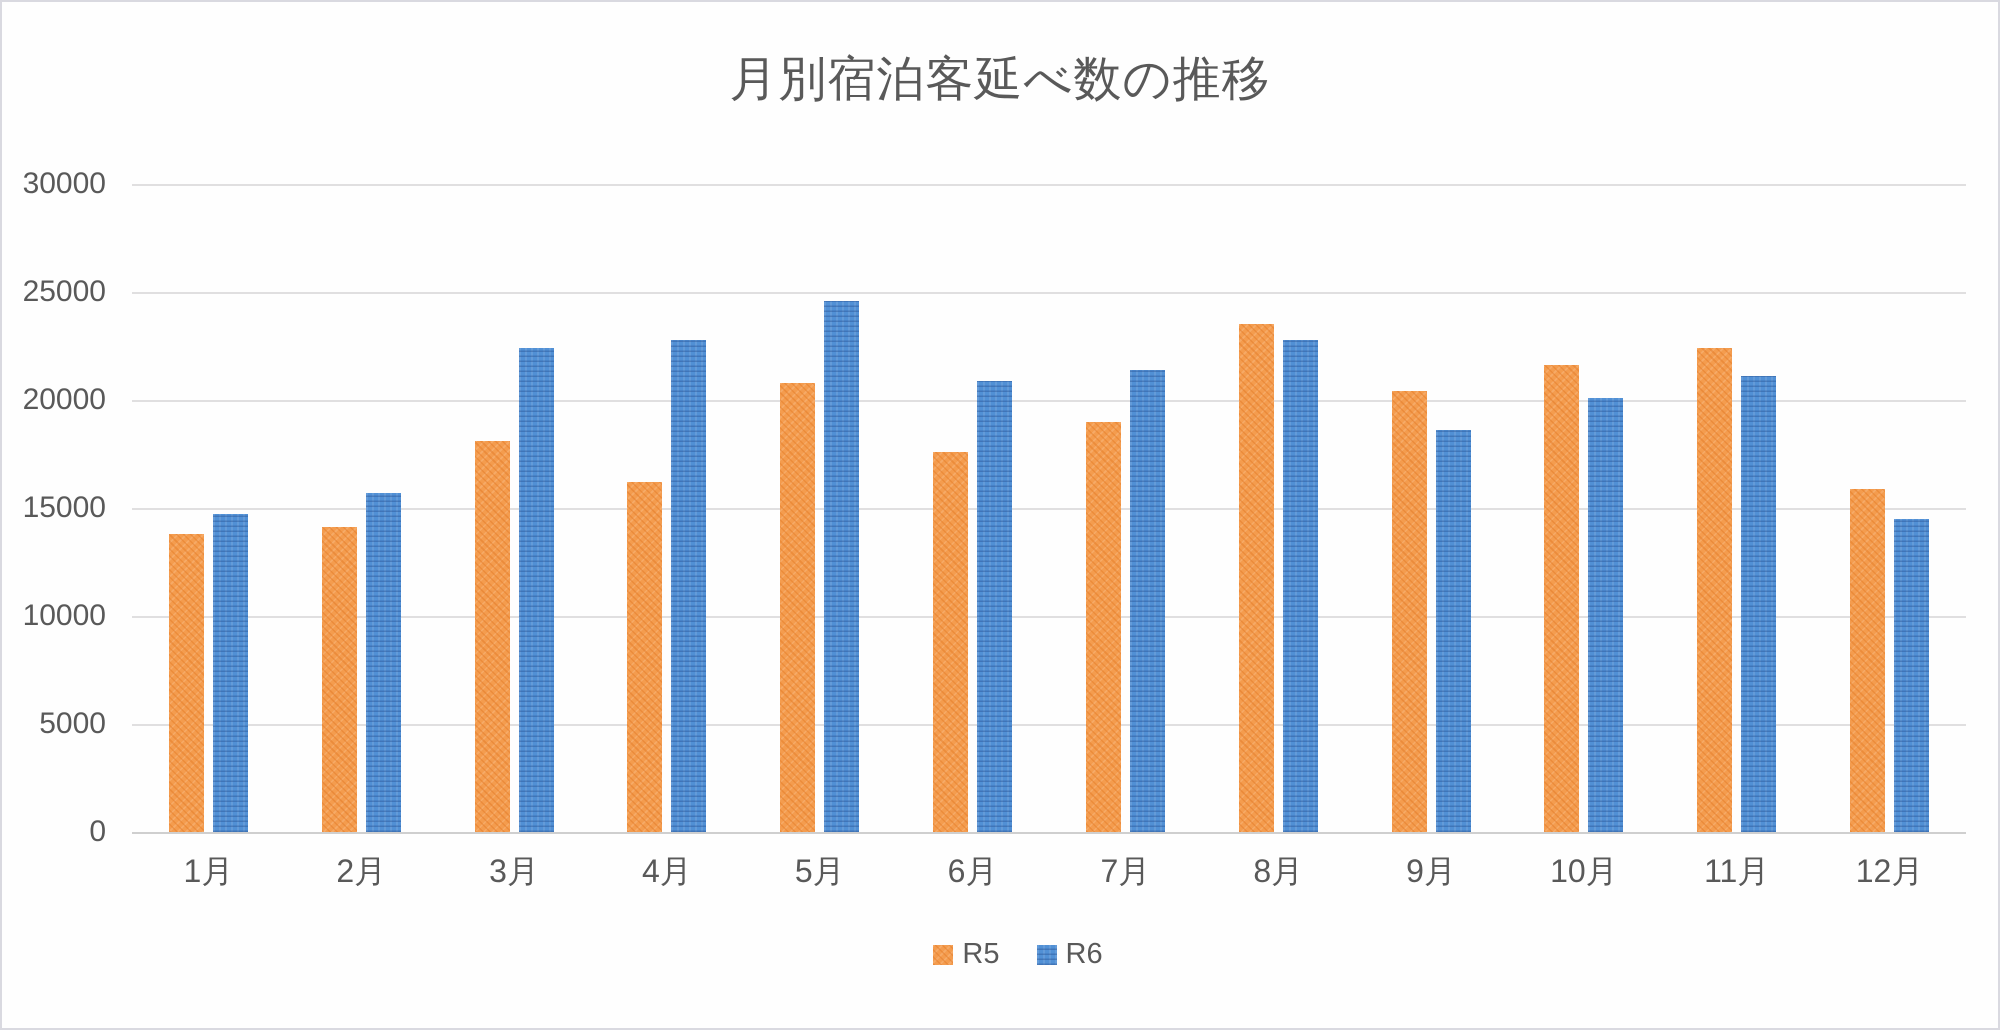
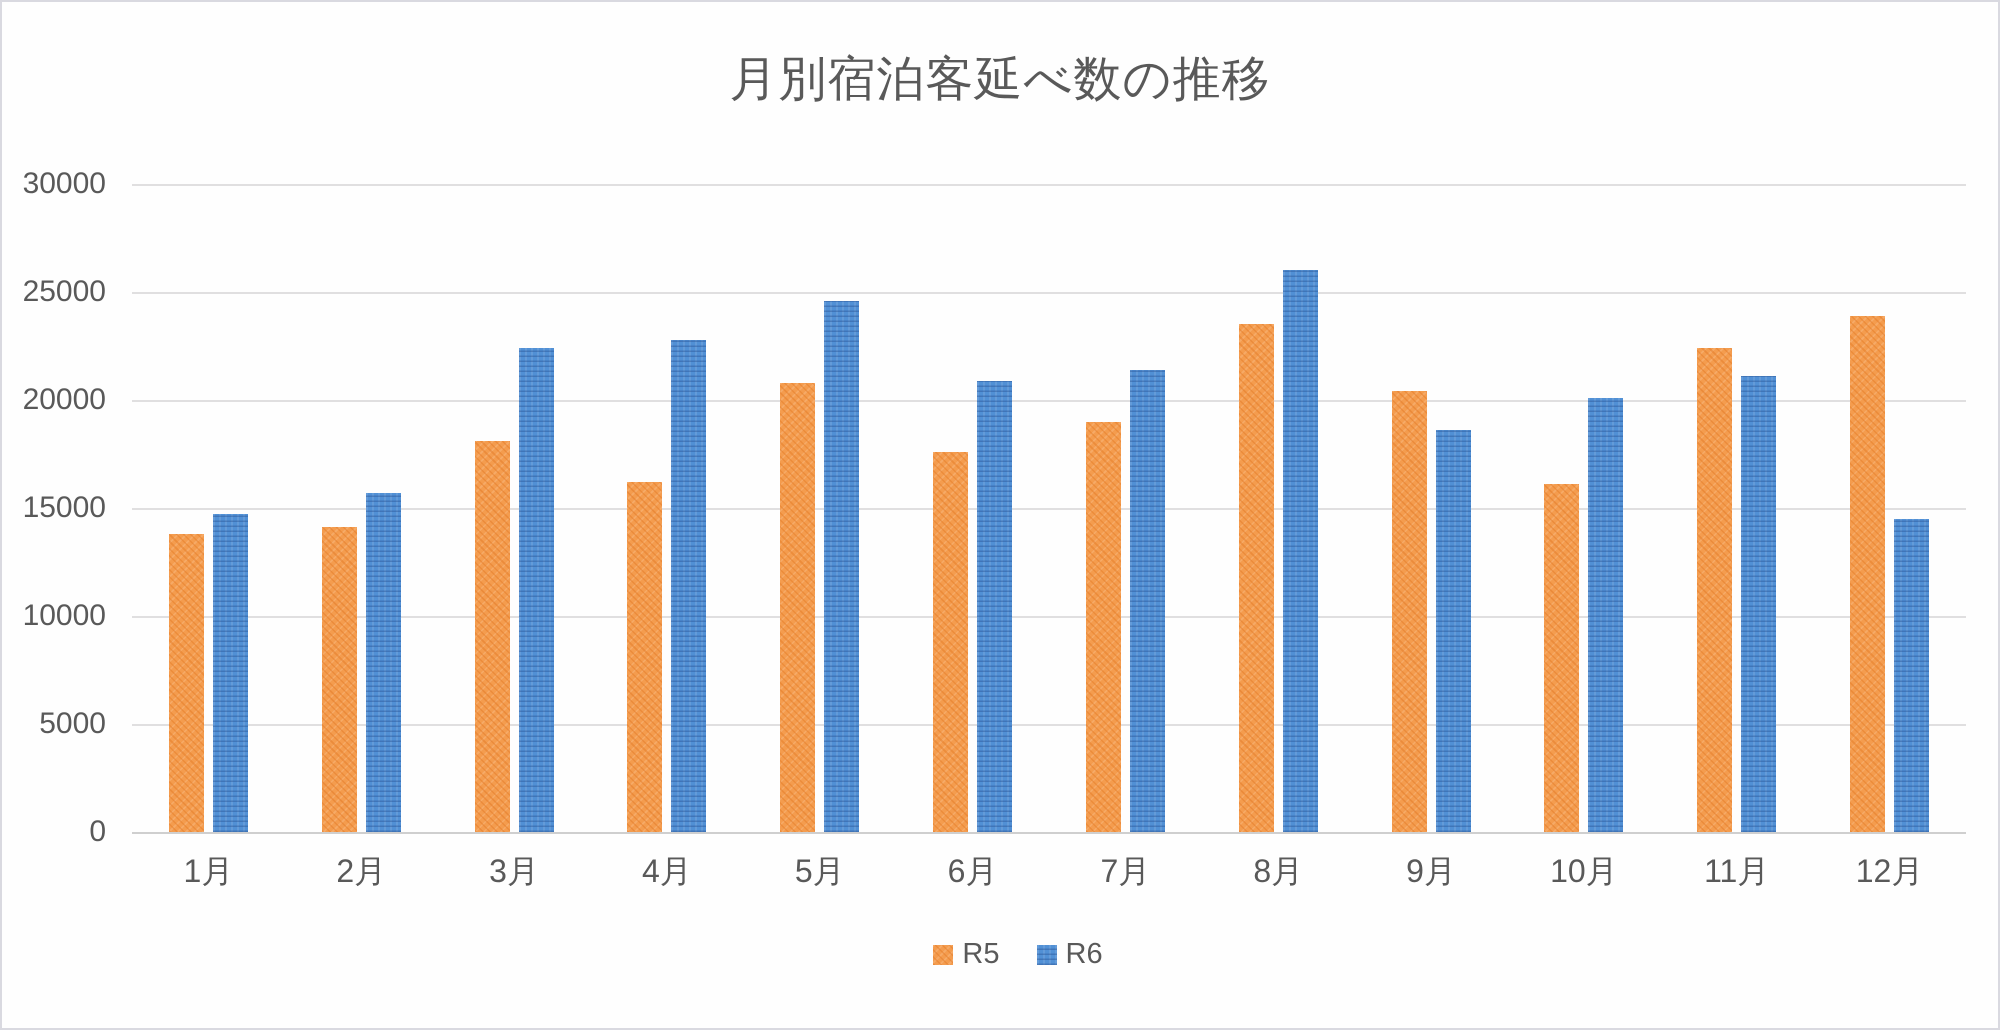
R6/8月: 22800 -> 26000
R5/10月: 21600 -> 16100
R5/12月: 15900 -> 23900
